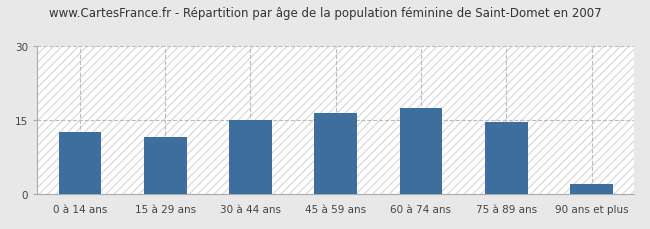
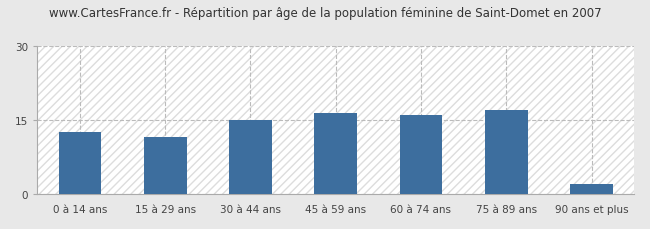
60 à 74 ans: 17.5 -> 16.0
75 à 89 ans: 14.5 -> 17.0
